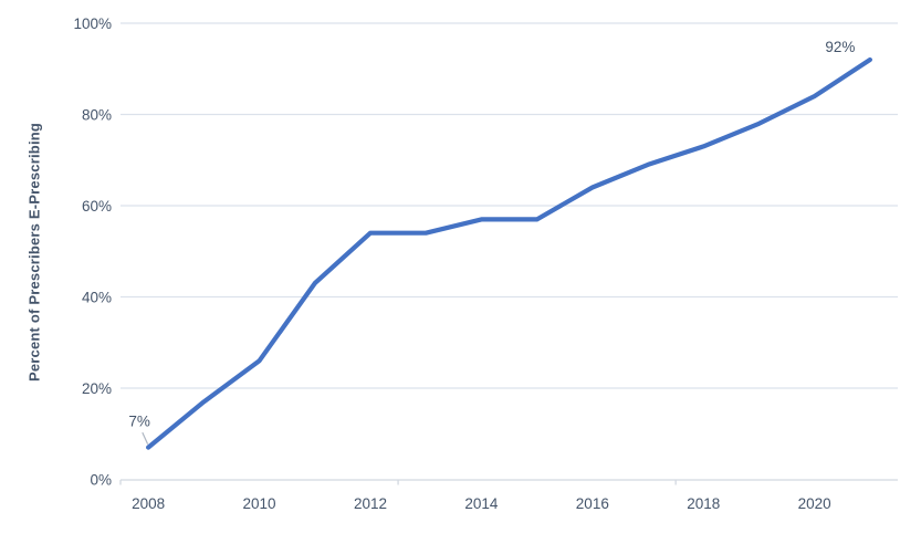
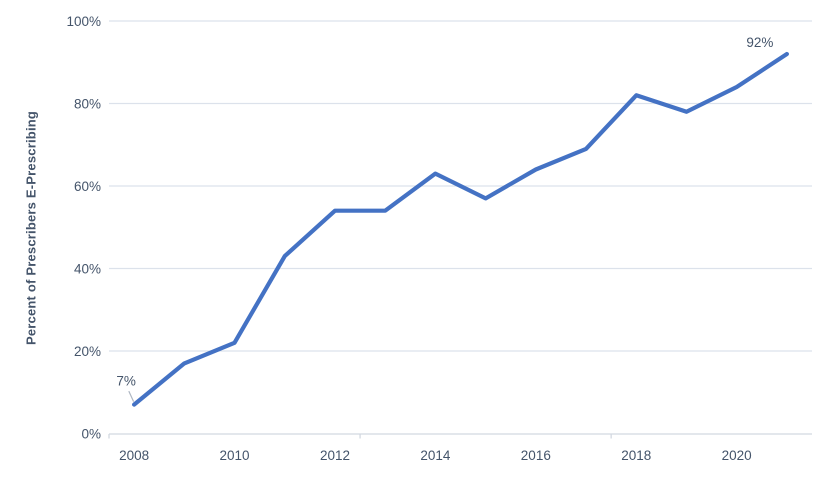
2010: 26% -> 22%
2014: 57% -> 63%
2018: 73% -> 82%
